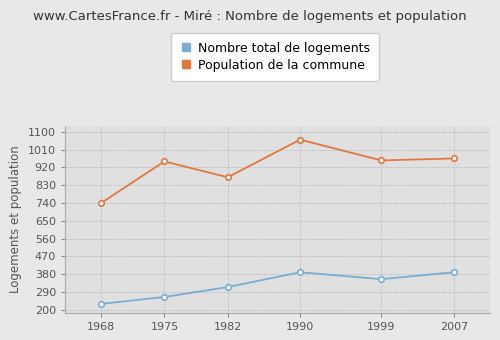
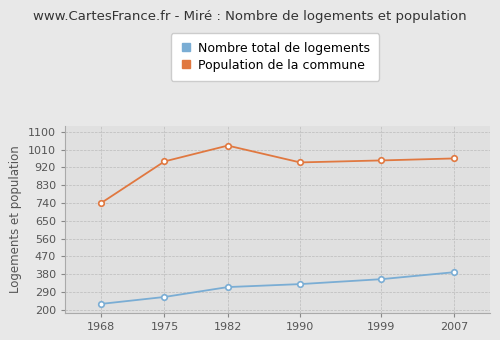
Population de la commune/1982: 870 -> 1030
Nombre total de logements/1990: 390 -> 330
Population de la commune/1990: 1060 -> 940
